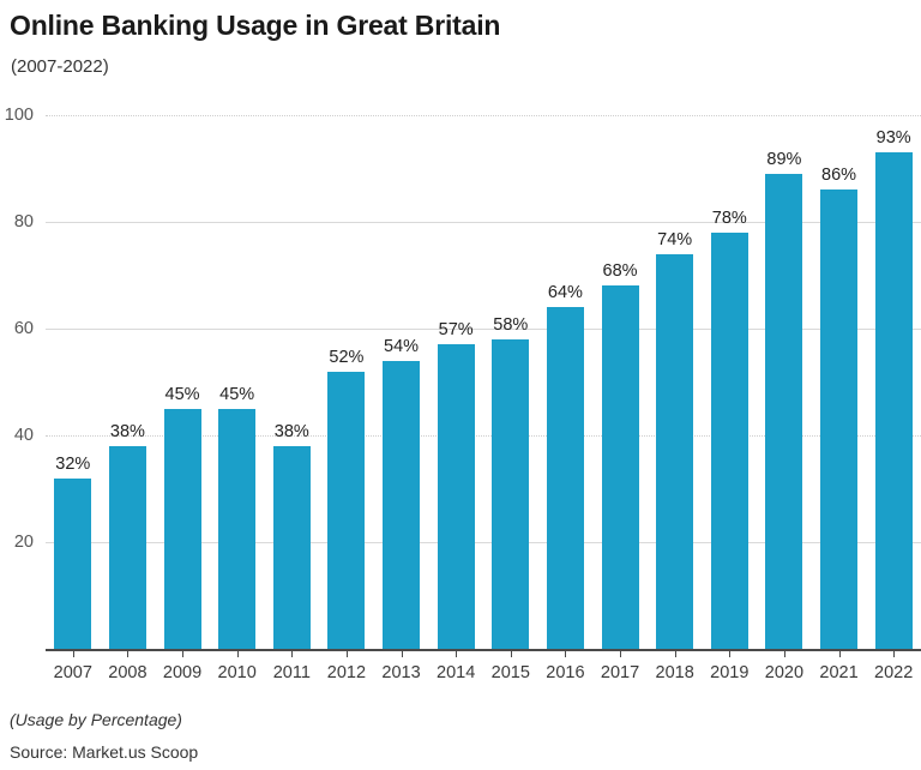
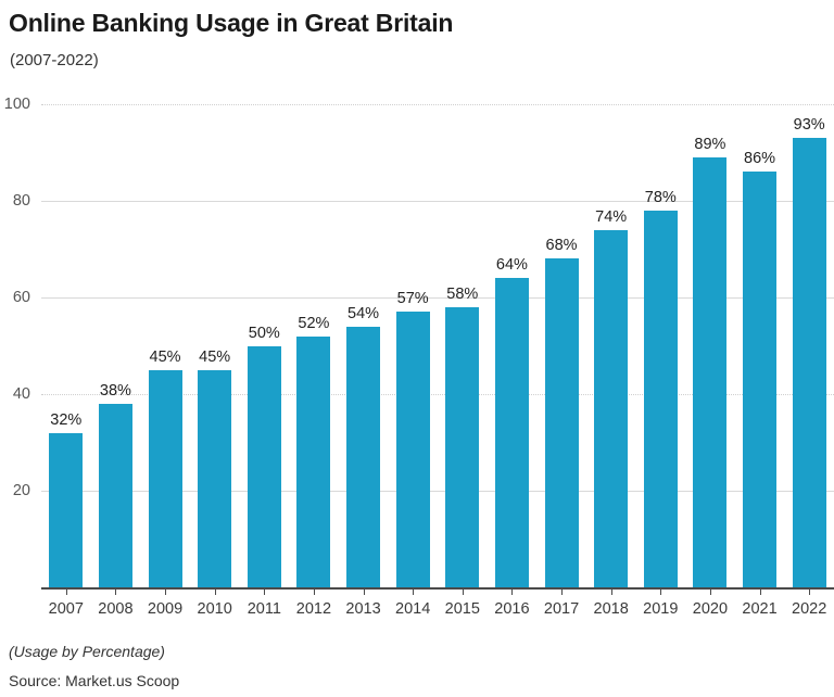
2011: 38% -> 50%
